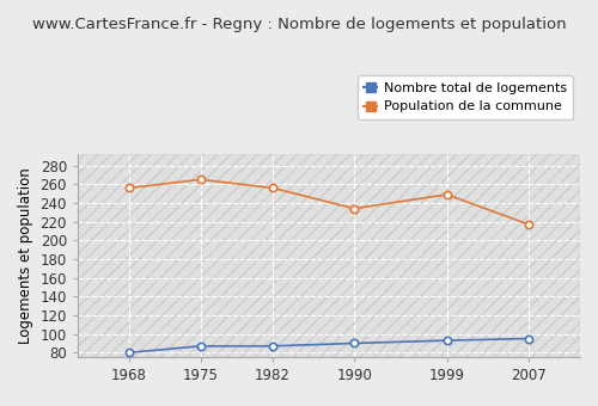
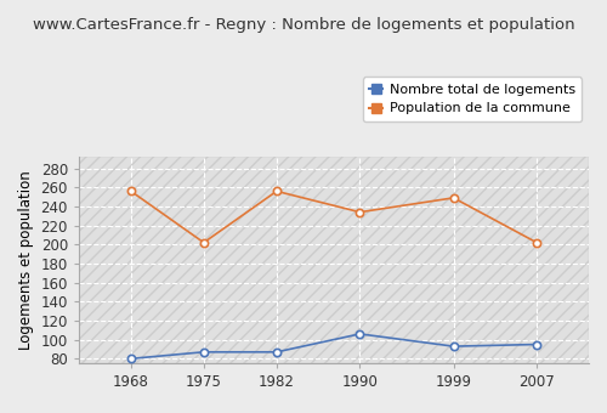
Population de la commune/1975: 265 -> 202
Nombre total de logements/1990: 90 -> 106
Population de la commune/2007: 217 -> 202
